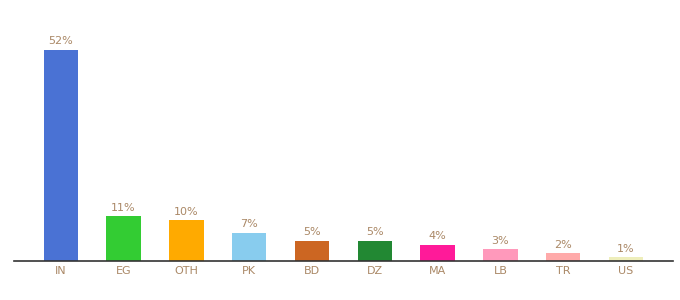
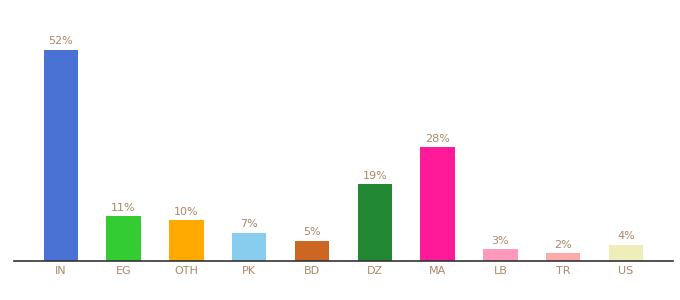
DZ: 5% -> 19%
MA: 4% -> 28%
US: 1% -> 4%
